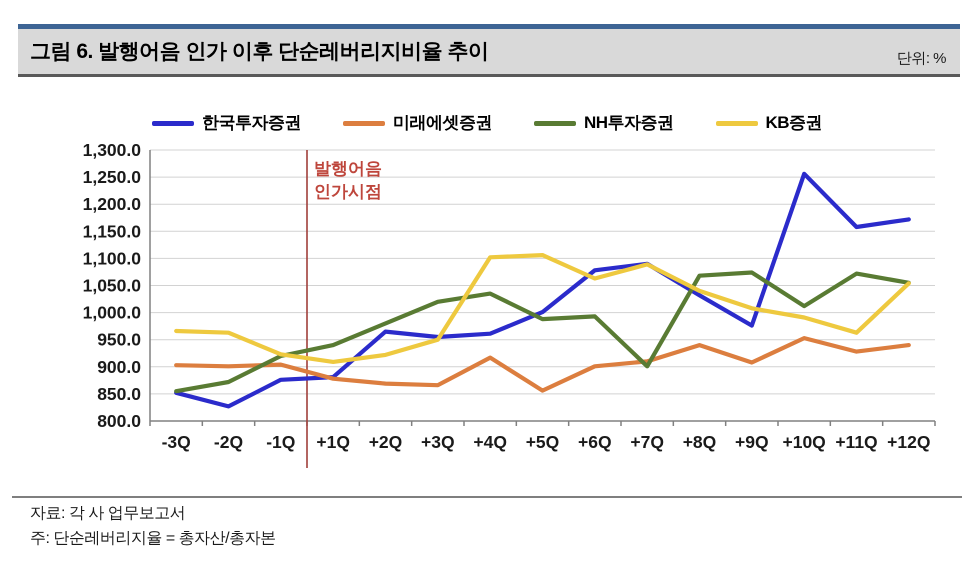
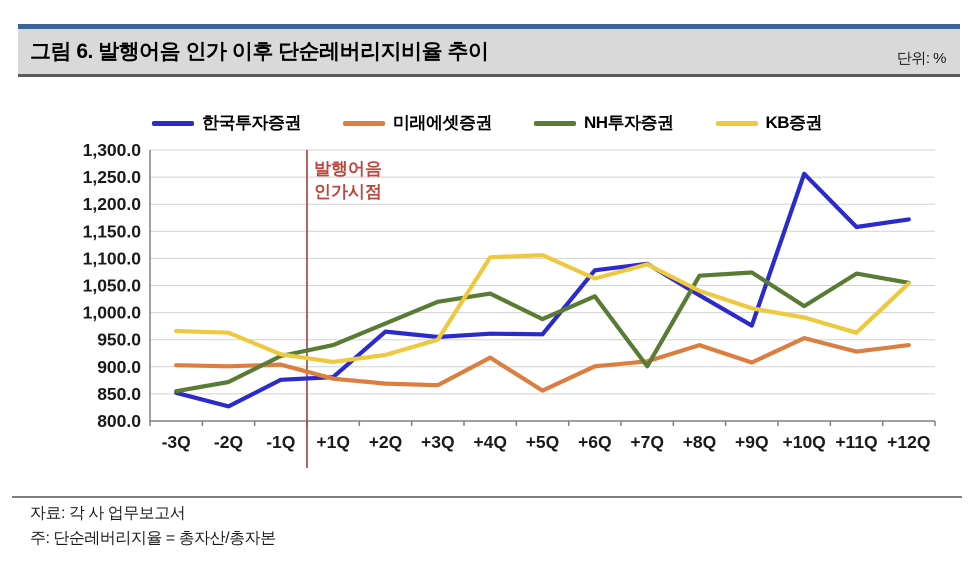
한국투자증권/+5Q: 1000 -> 960
NH투자증권/+6Q: 990 -> 1030
